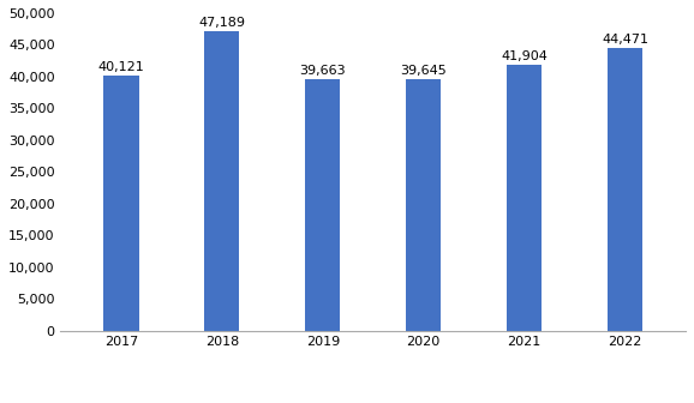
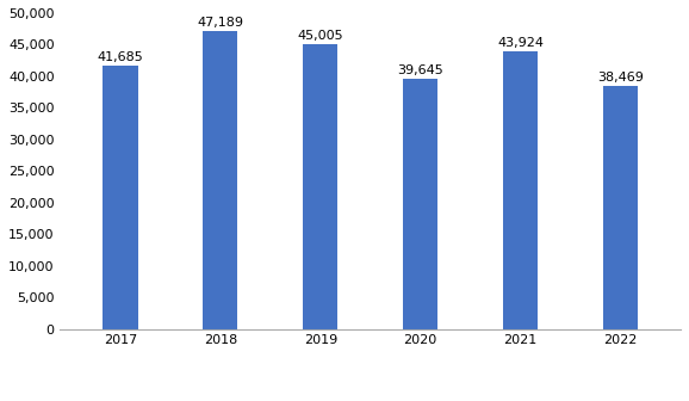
2017: 40,121 -> 41,685
2019: 39,663 -> 45,005
2021: 41,904 -> 43,924
2022: 44,471 -> 38,469
